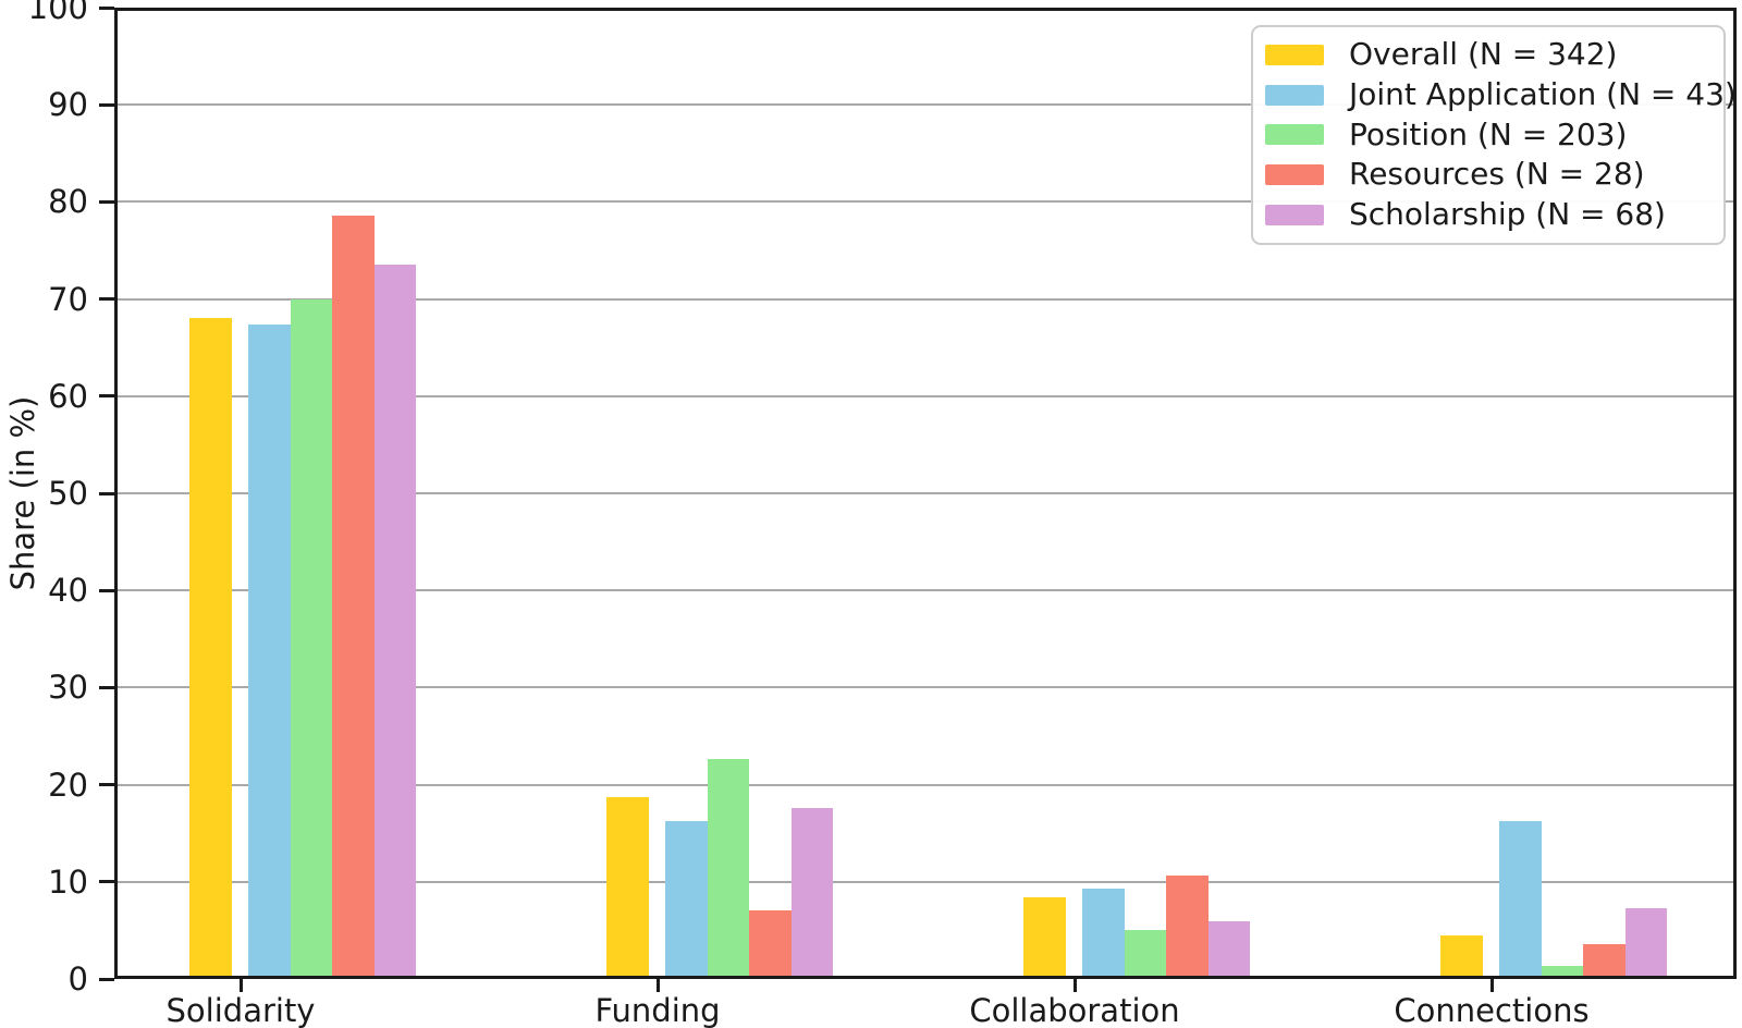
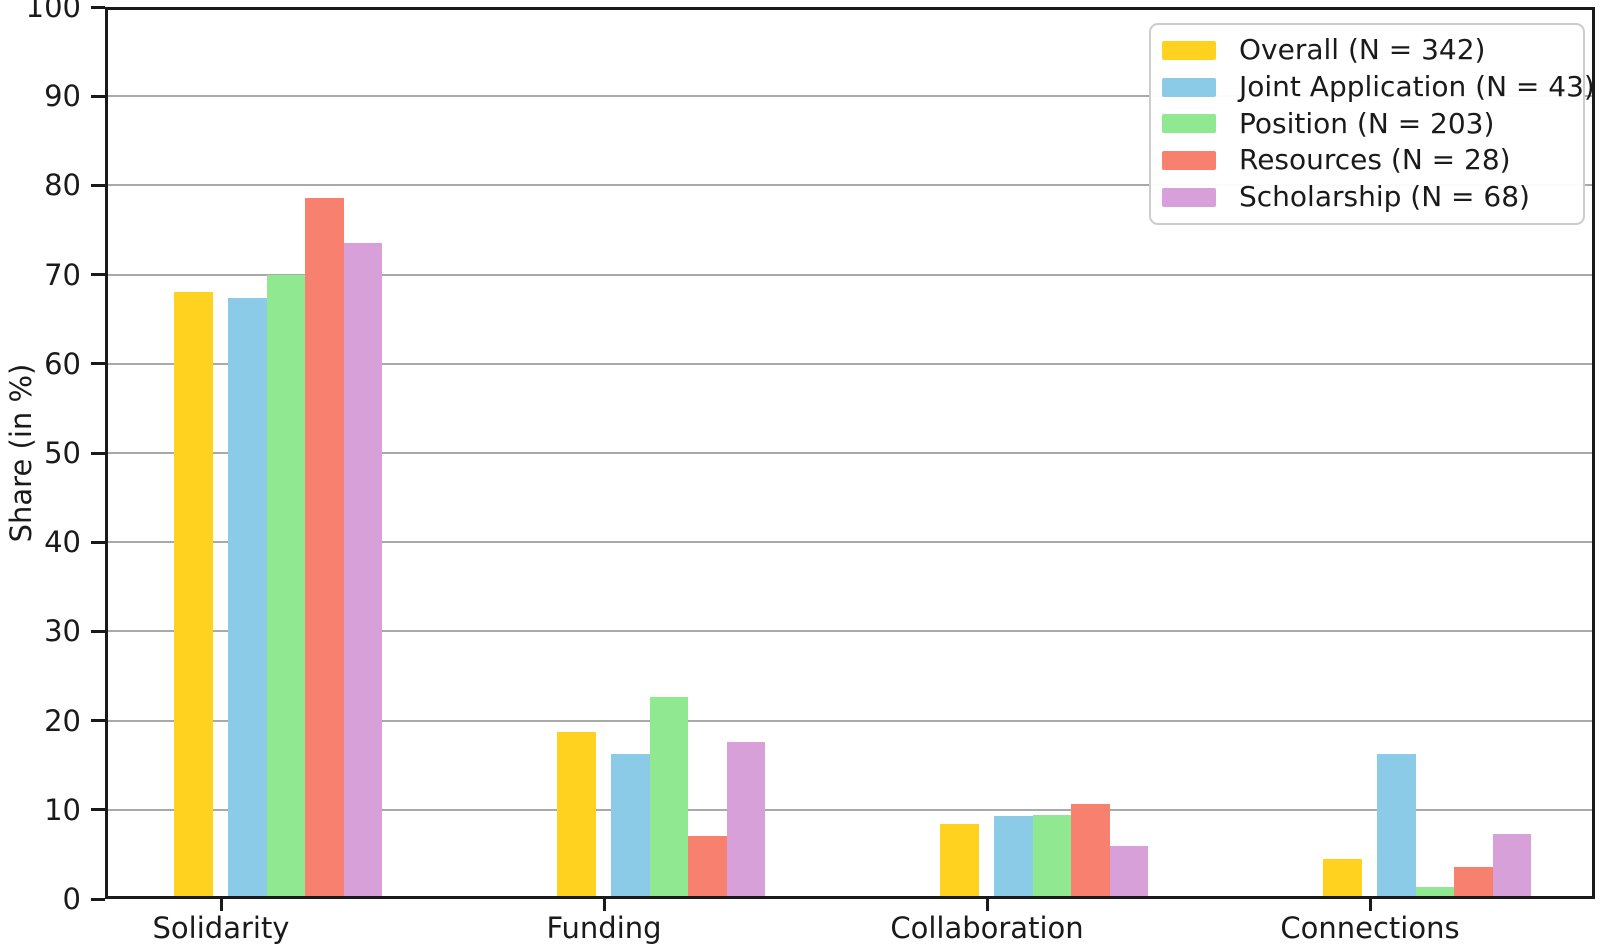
Position (N = 203)/Collaboration: 5 -> 9
